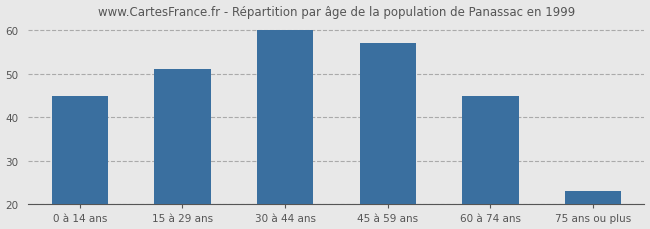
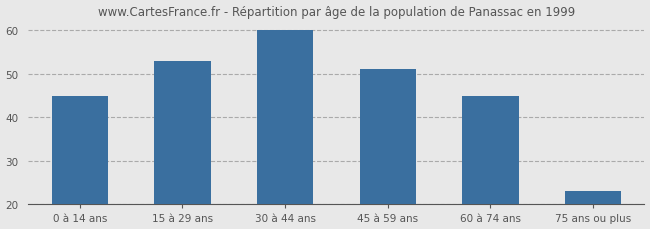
15 à 29 ans: 51 -> 53
45 à 59 ans: 57 -> 51
